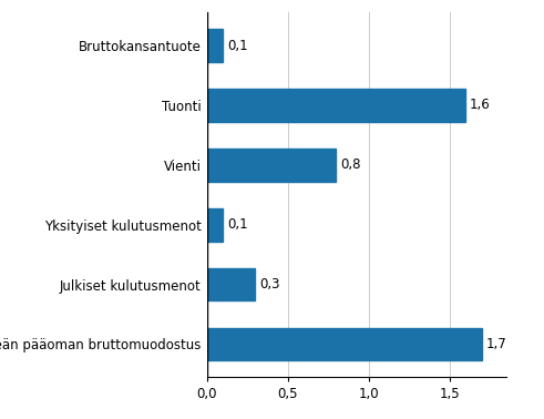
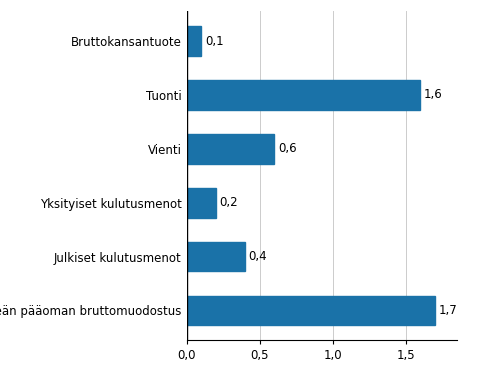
Vienti: 0,8 -> 0,6
Yksityiset kulutusmenot: 0,1 -> 0,2
Julkiset kulutusmenot: 0,3 -> 0,4
